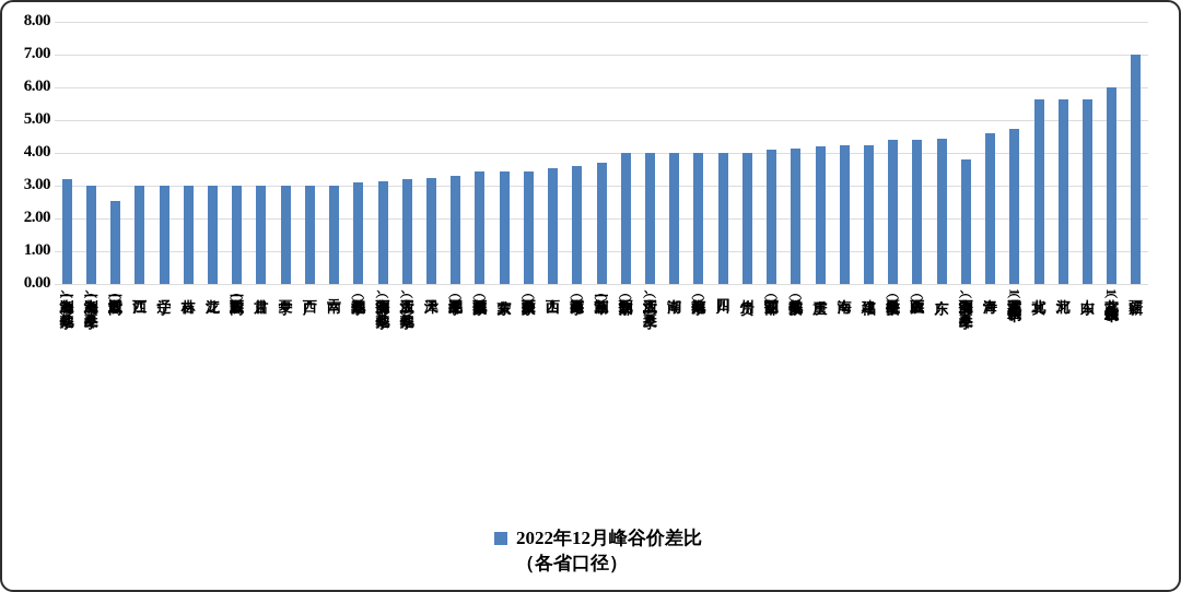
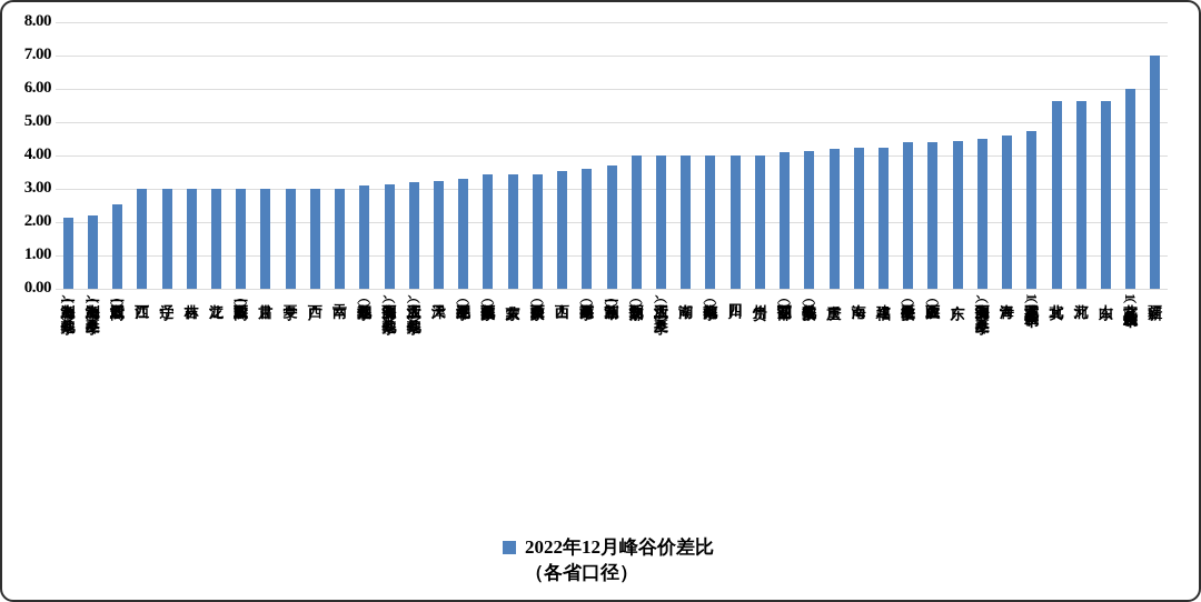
上海（单一制、其他季）: 3.2 -> 2.1
上海（单一制、夏冬季）: 3.0 -> 2.2
上海（两部制、夏冬季）: 3.8 -> 4.5
